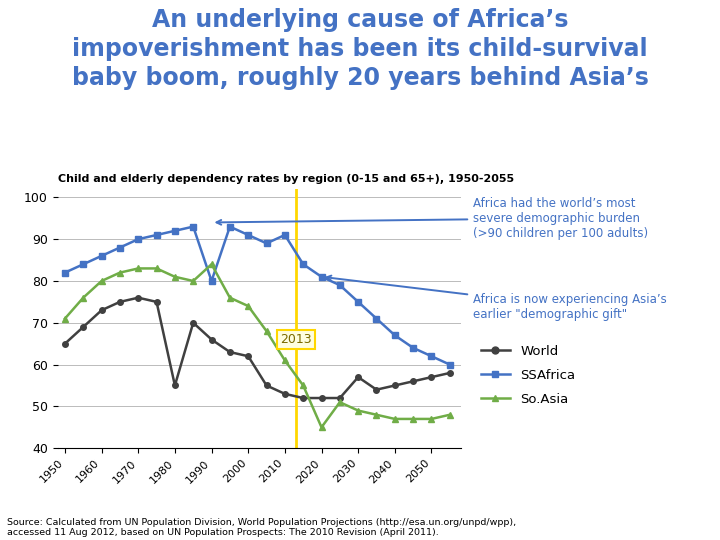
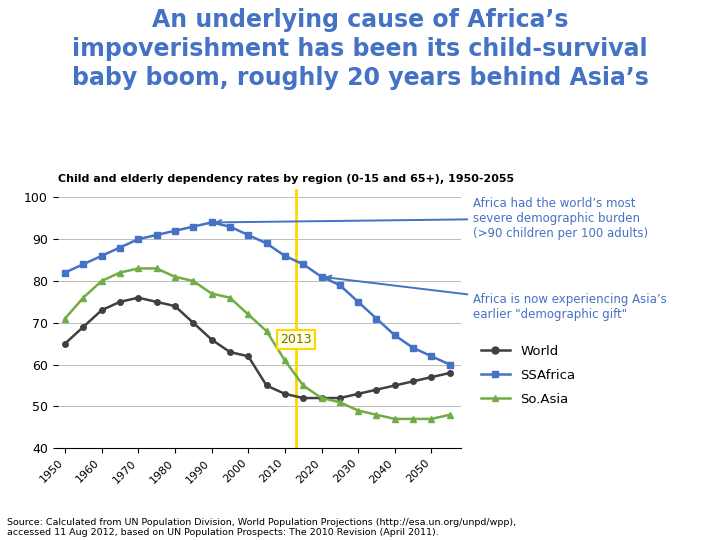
World/1980: 55 -> 74
SSAfrica/1990: 80 -> 94
So.Asia/1990: 84 -> 77
So.Asia/2000: 74 -> 72
SSAfrica/2010: 91 -> 86
So.Asia/2020: 45 -> 52
World/2030: 57 -> 53
